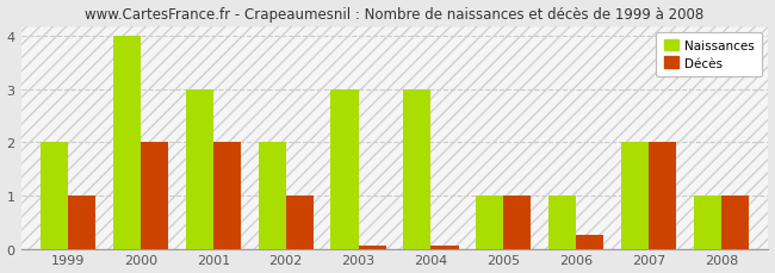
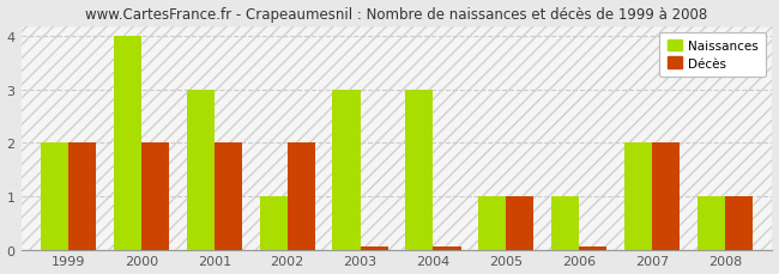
Décès/1999: 1.00 -> 2.00
Naissances/2002: 2 -> 1
Décès/2002: 1.00 -> 2.00
Décès/2006: 0.25 -> 0.05
